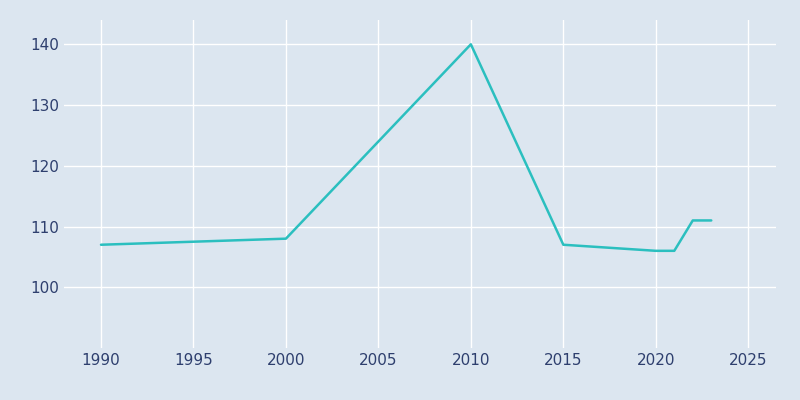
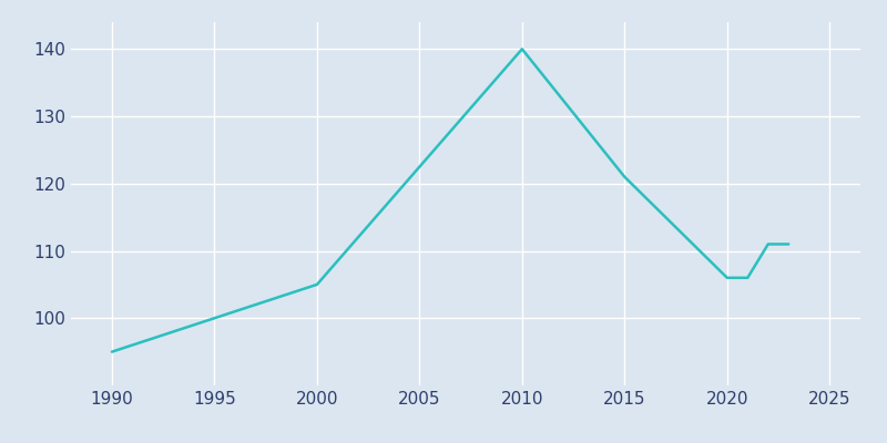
1990: 107 -> 95
2000: 108 -> 105
2015: 107 -> 121
